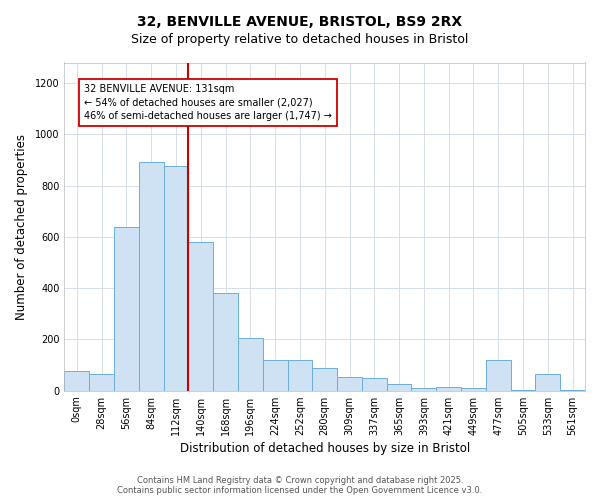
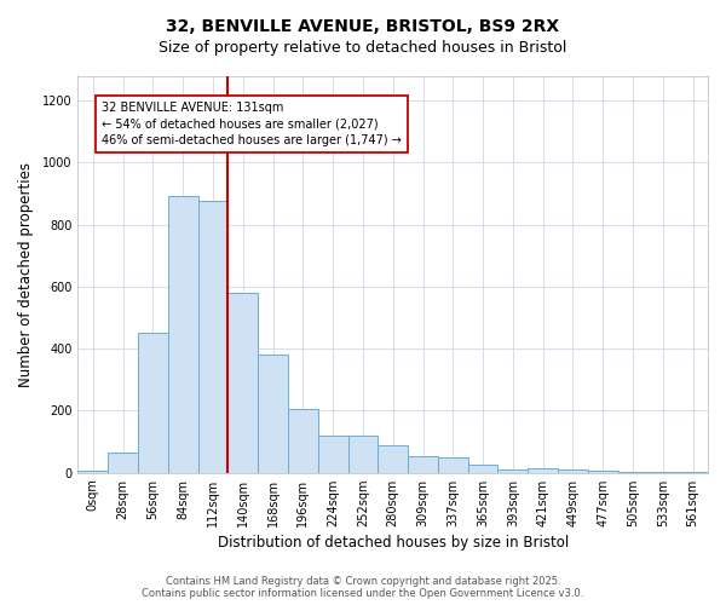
0sqm: 75 -> 5
56sqm: 640 -> 450
477sqm: 120 -> 5
533sqm: 65 -> 2
